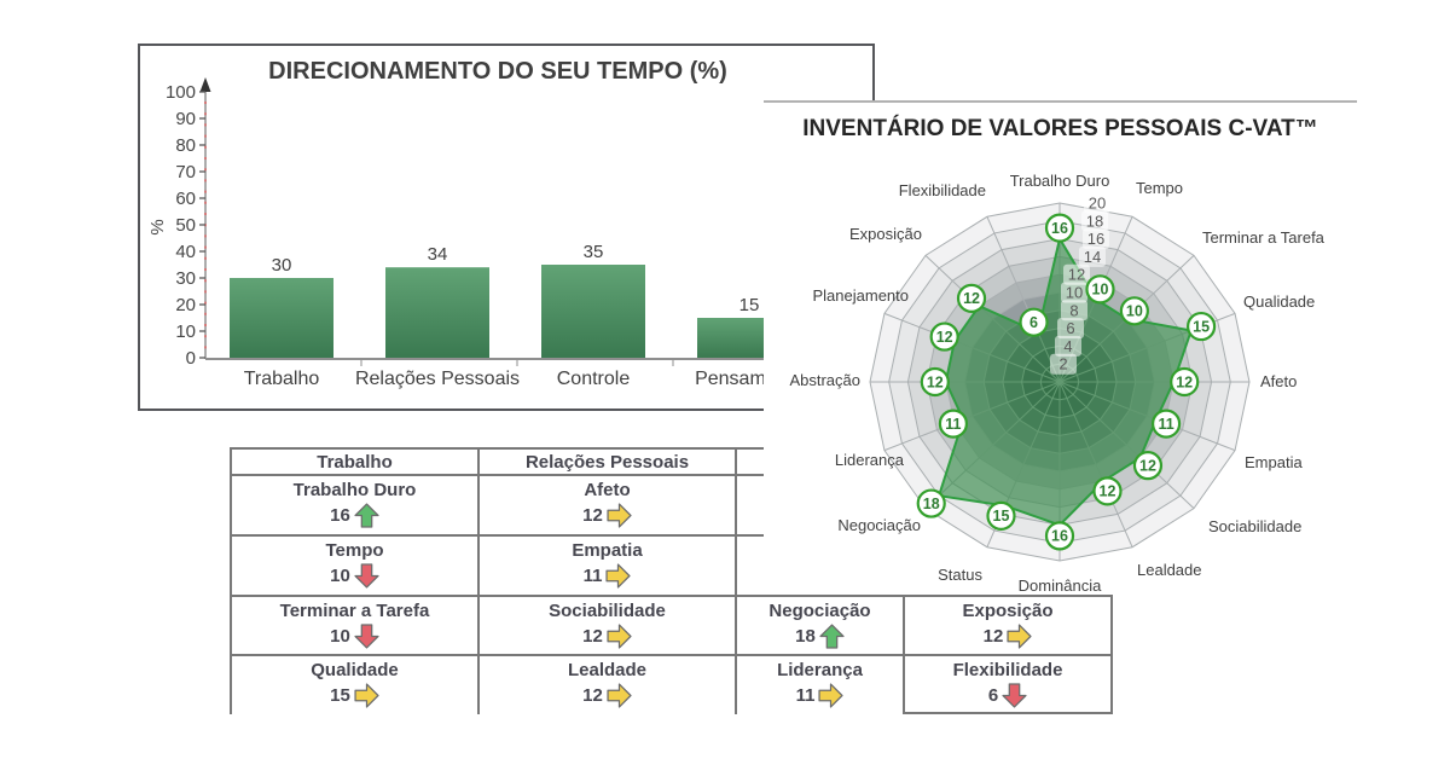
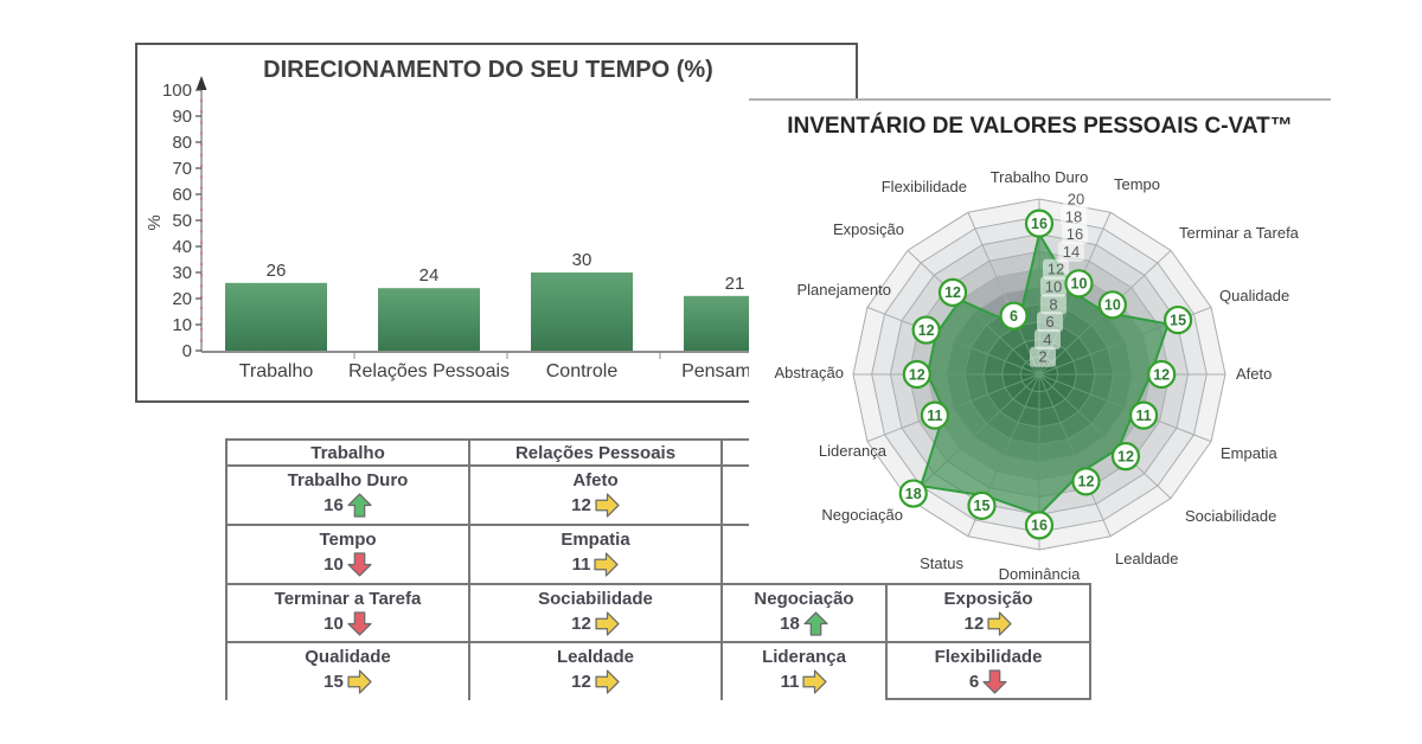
DIRECIONAMENTO DO SEU TEMPO (%)/Trabalho: 30 -> 26
DIRECIONAMENTO DO SEU TEMPO (%)/Relações Pessoais: 34 -> 24
DIRECIONAMENTO DO SEU TEMPO (%)/Controle: 35 -> 30
DIRECIONAMENTO DO SEU TEMPO (%)/Pensamento: 15 -> 21
